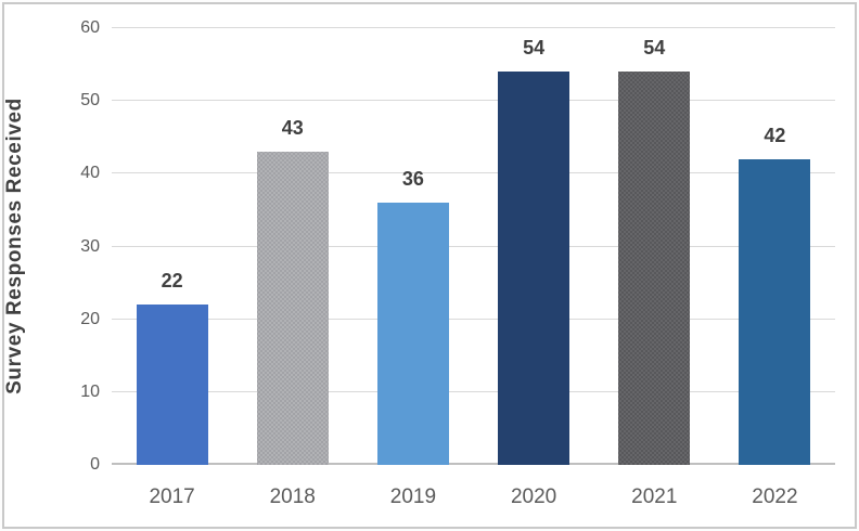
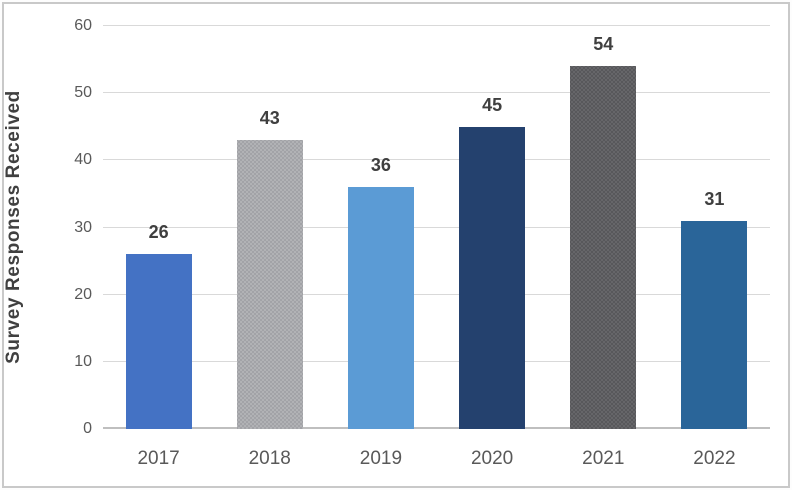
2017: 22 -> 26
2020: 54 -> 45
2022: 42 -> 31
